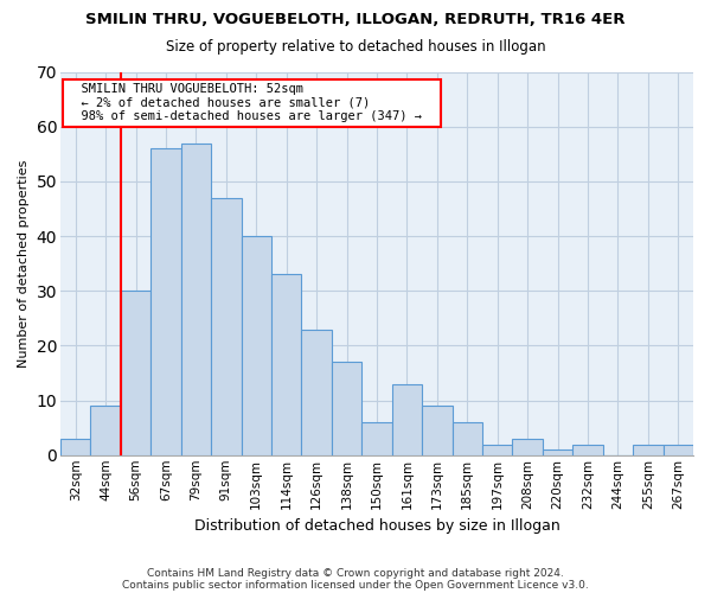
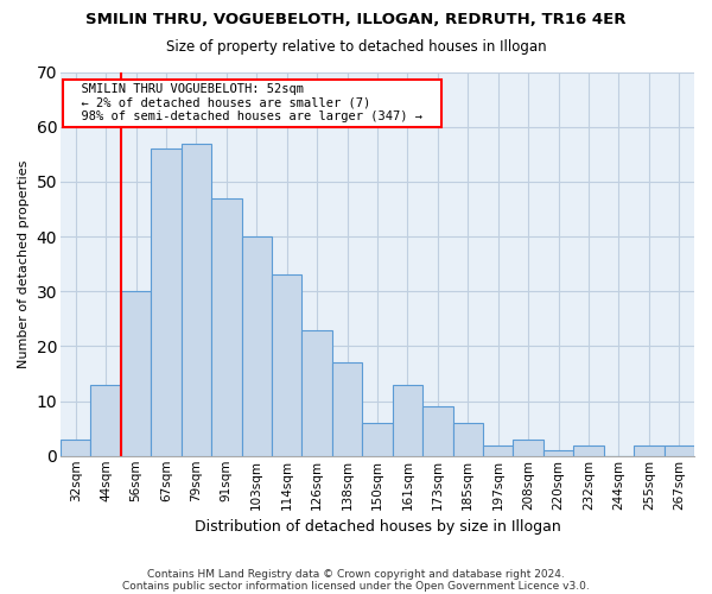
44sqm: 9 -> 13
